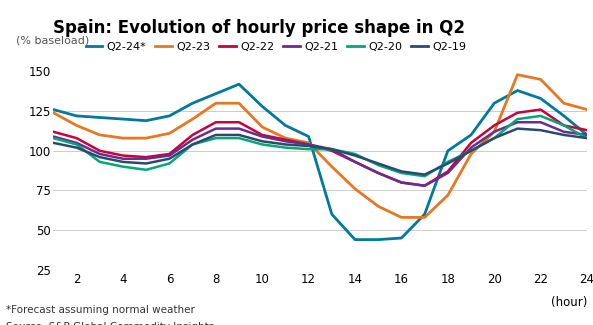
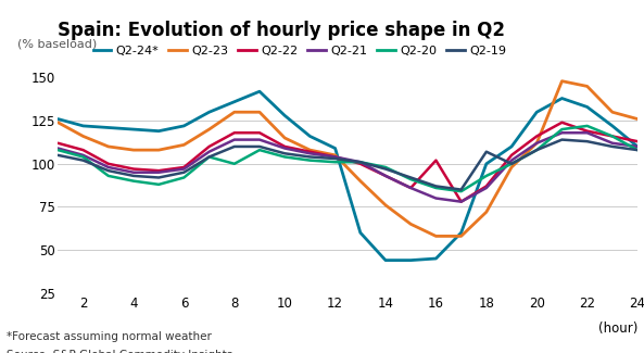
Q2-20/8: 108 -> 100
Q2-22/16: 80 -> 102
Q2-19/18: 92 -> 107
Q2-22/22: 126 -> 119
